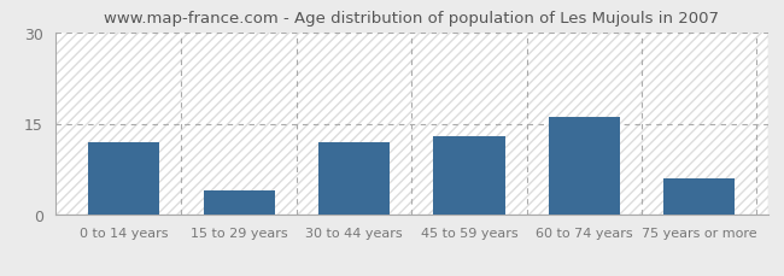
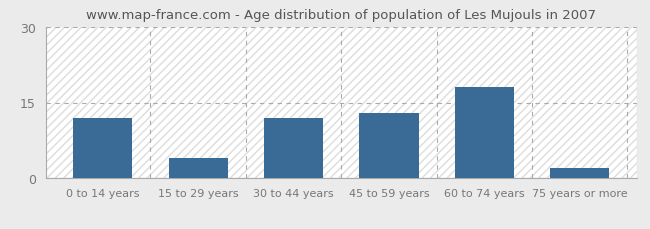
60 to 74 years: 16 -> 18
75 years or more: 6 -> 2
